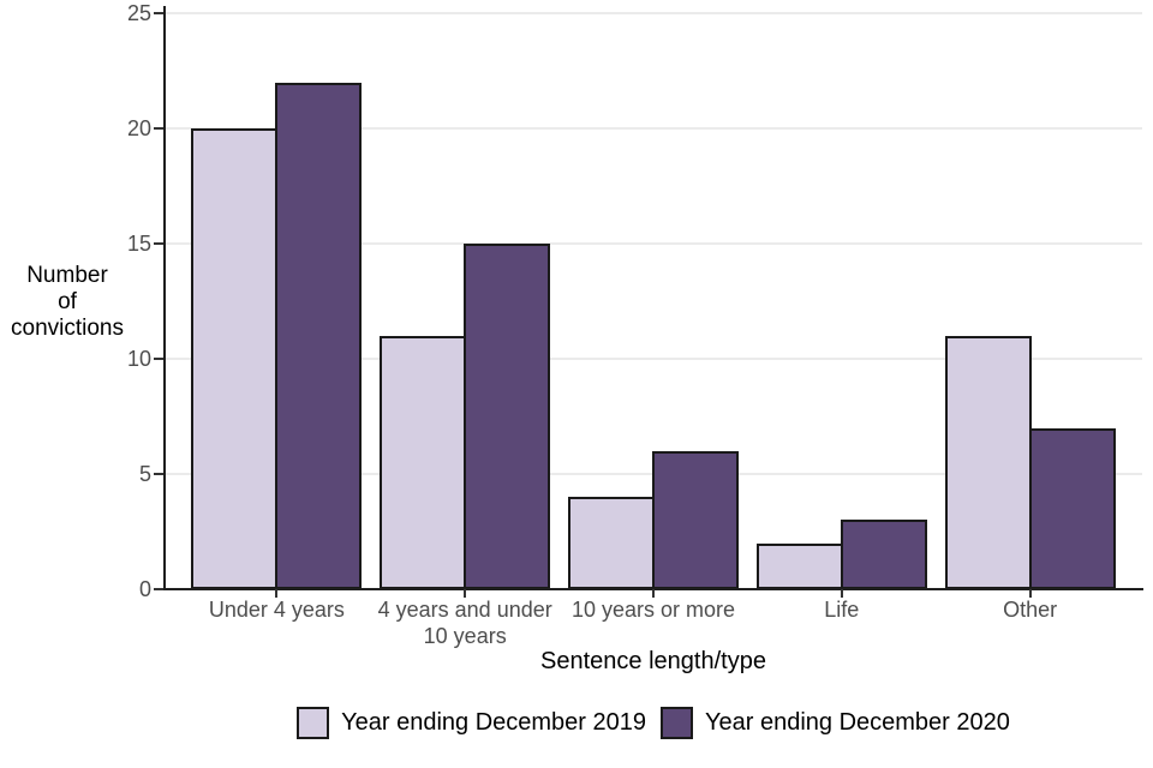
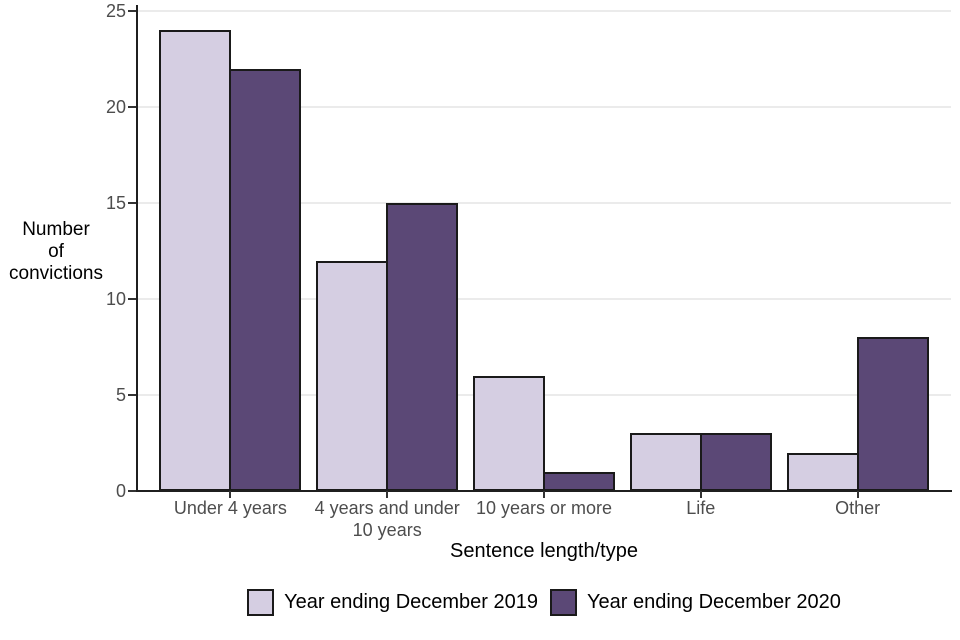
Year ending December 2019/Under 4 years: 20 -> 24
Year ending December 2019/4 years and under 10 years: 11 -> 12
Year ending December 2019/10 years or more: 4 -> 6
Year ending December 2020/10 years or more: 6 -> 1
Year ending December 2019/Life: 2 -> 3
Year ending December 2019/Other: 11 -> 2
Year ending December 2020/Other: 7 -> 8
